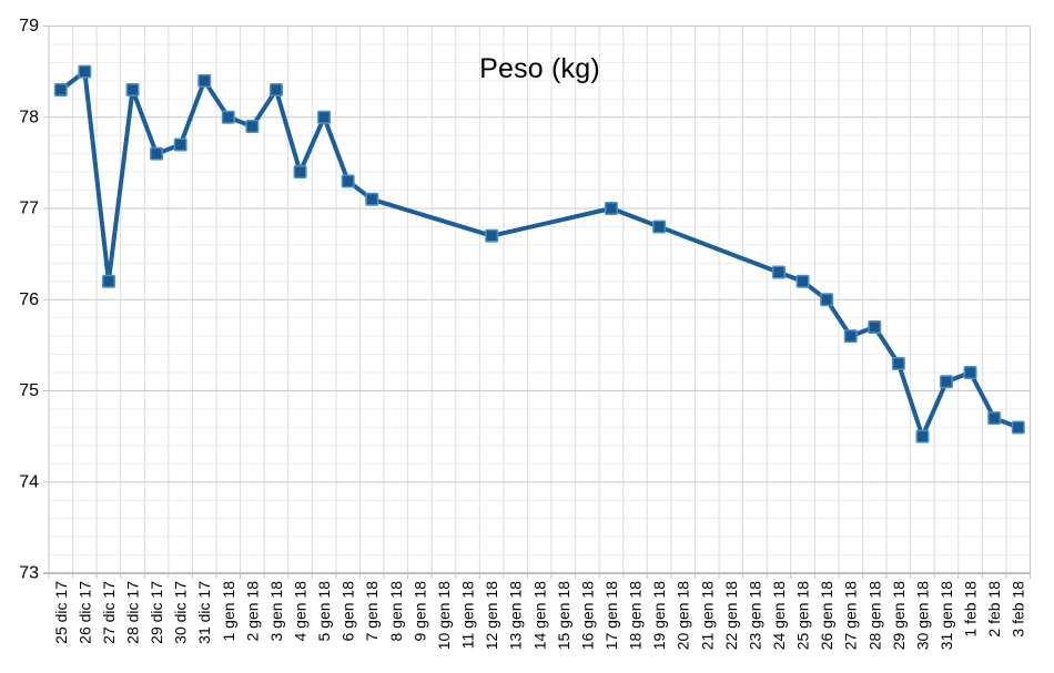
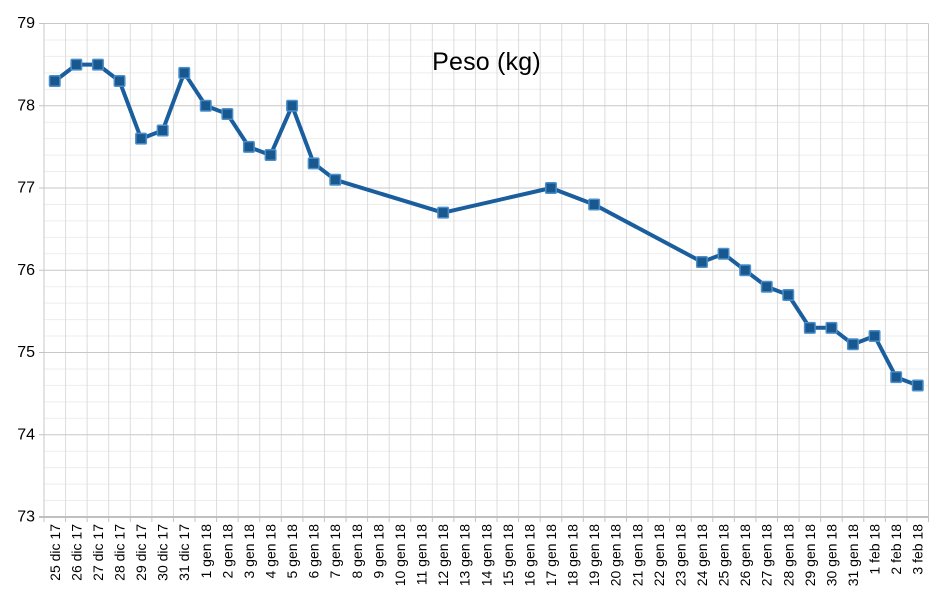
27 dic 17: 76.2 -> 78.5
3 gen 18: 78.3 -> 77.5
24 gen 18: 76.3 -> 76.1
27 gen 18: 75.6 -> 75.8
30 gen 18: 74.5 -> 75.3
